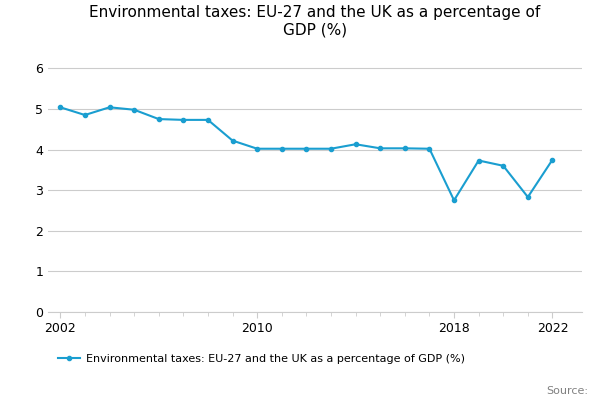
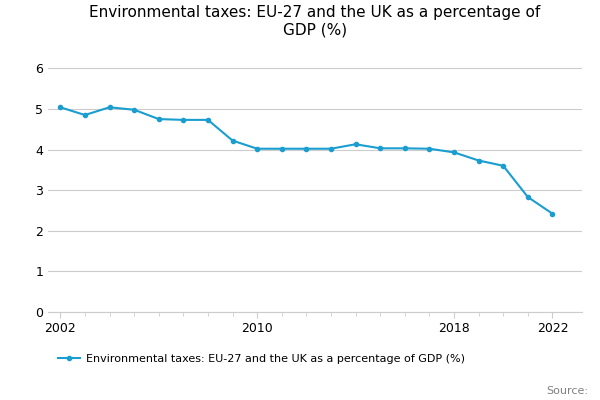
2018: 2.75 -> 3.93
2022: 3.75 -> 2.42
